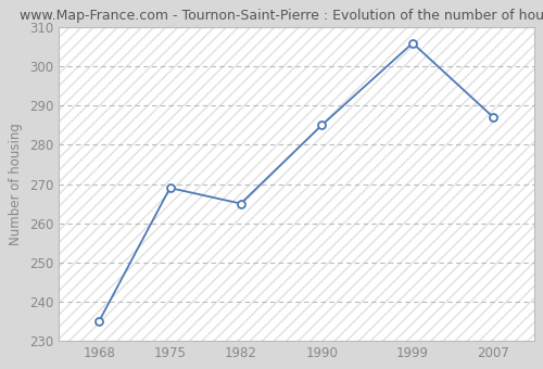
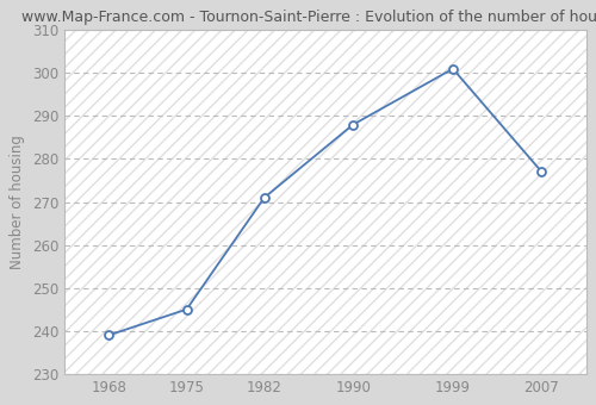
1968: 235 -> 239
1975: 269 -> 245
1982: 265 -> 271
1990: 285 -> 288
1999: 306 -> 301
2007: 287 -> 277
